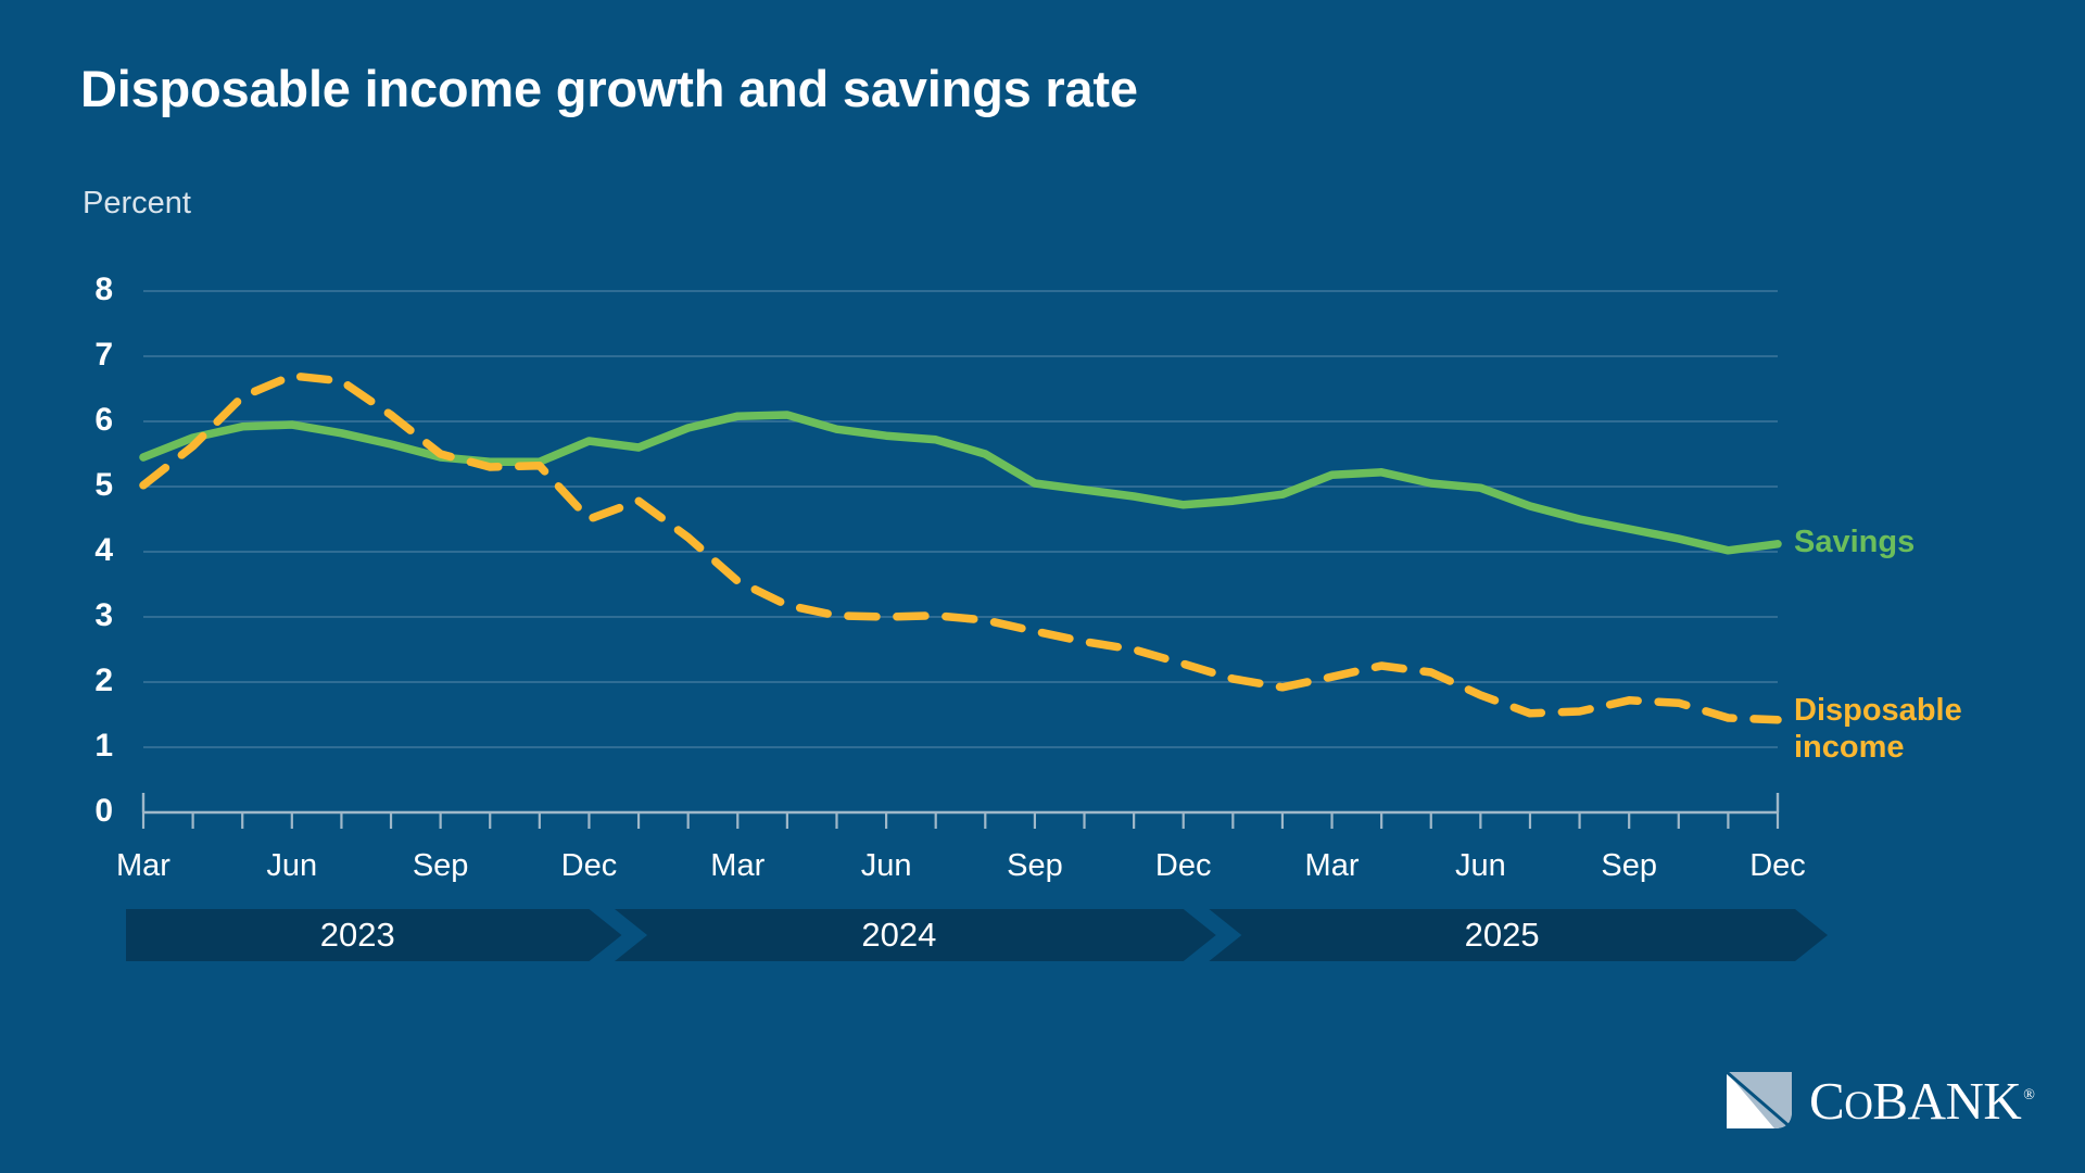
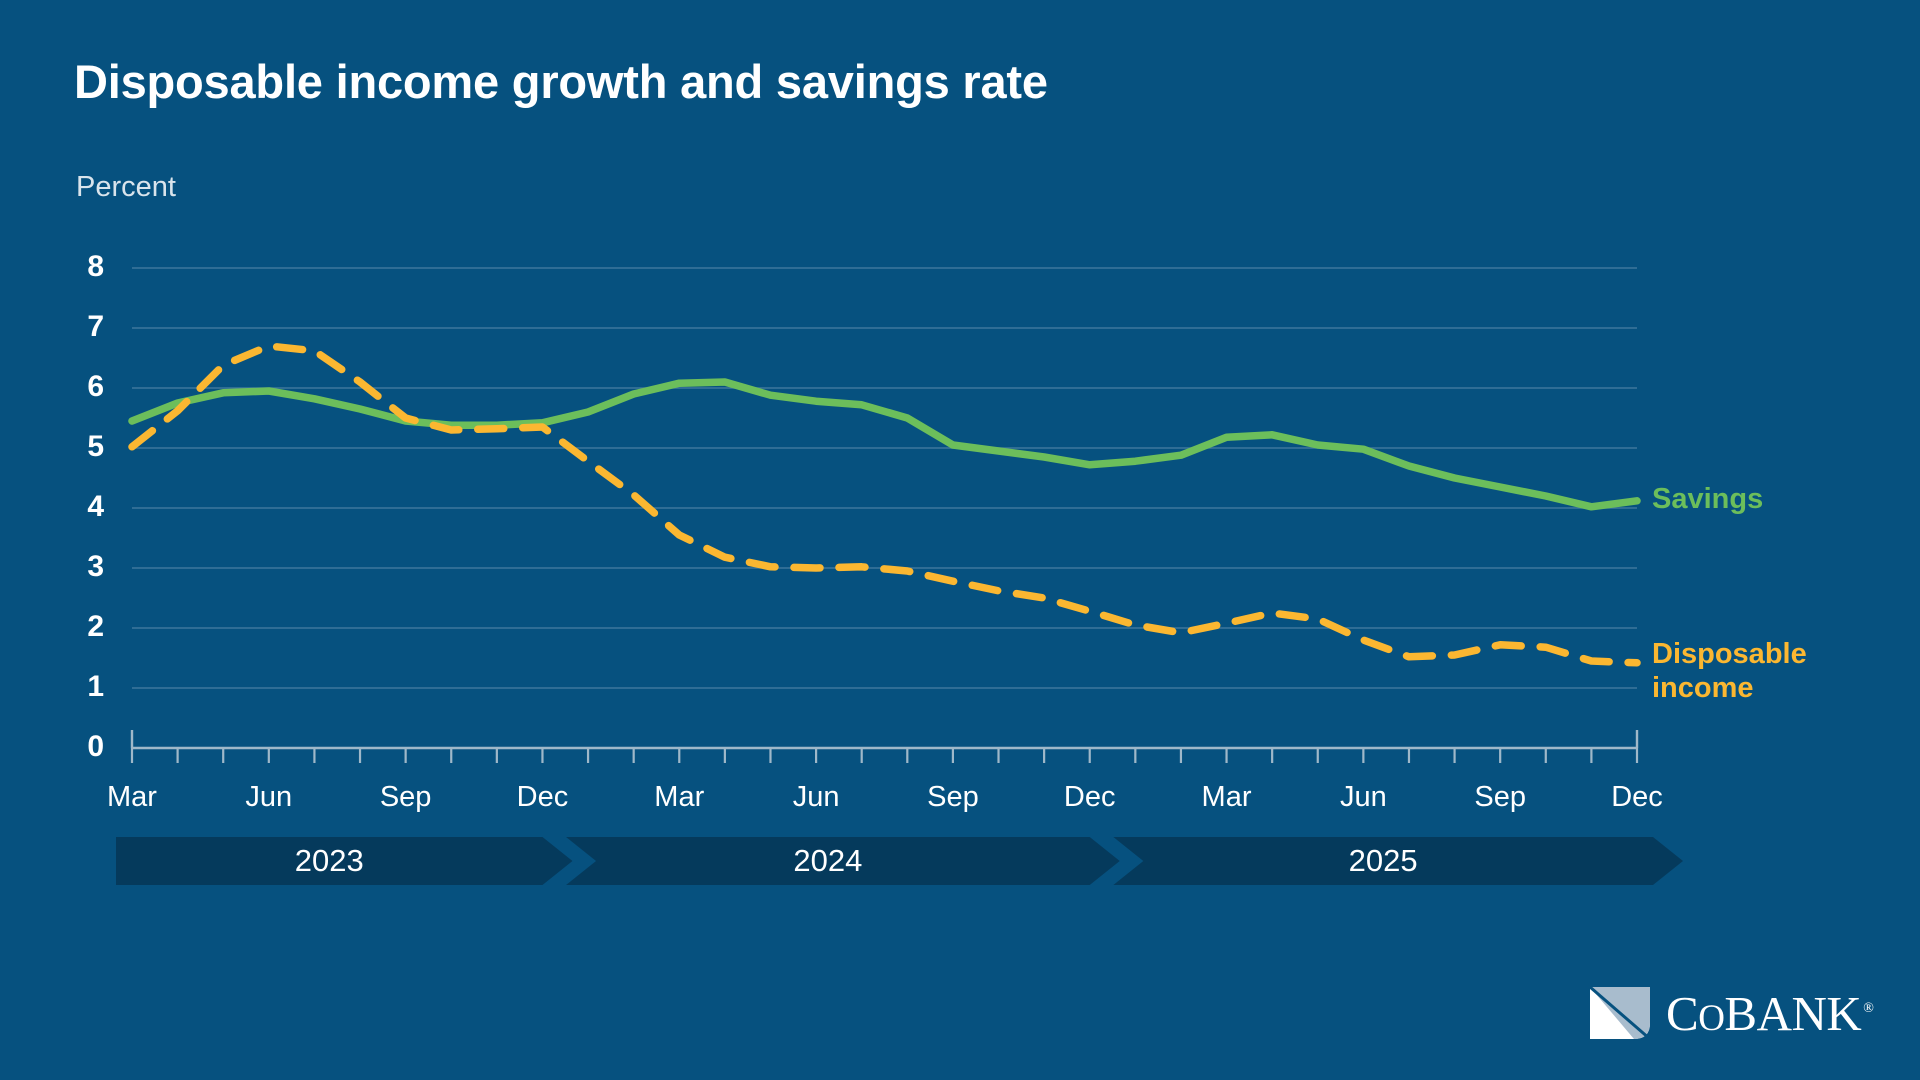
Savings/Dec 2023: 5.7 -> 5.4
Disposable income/Dec 2023: 4.5 -> 5.3
